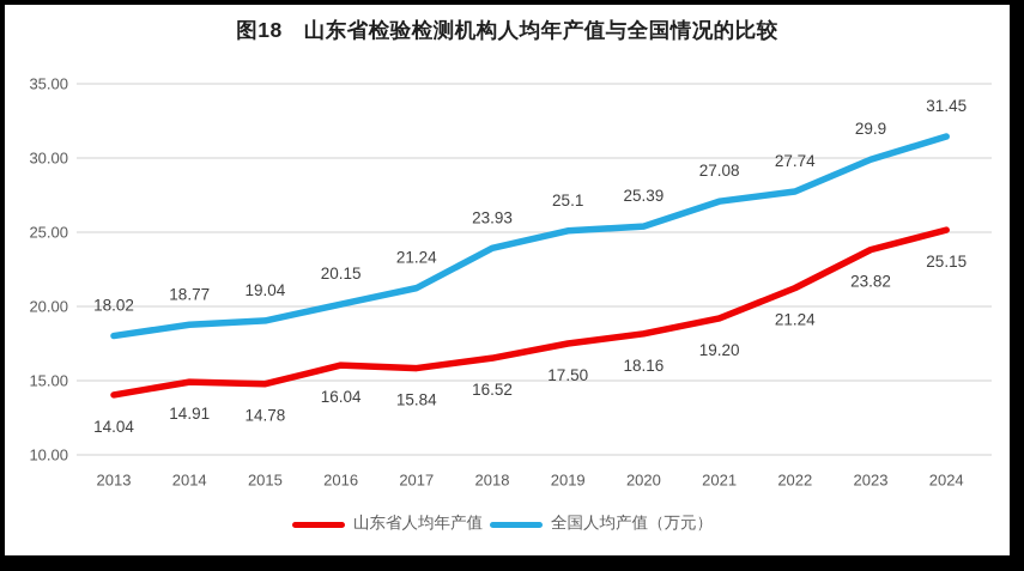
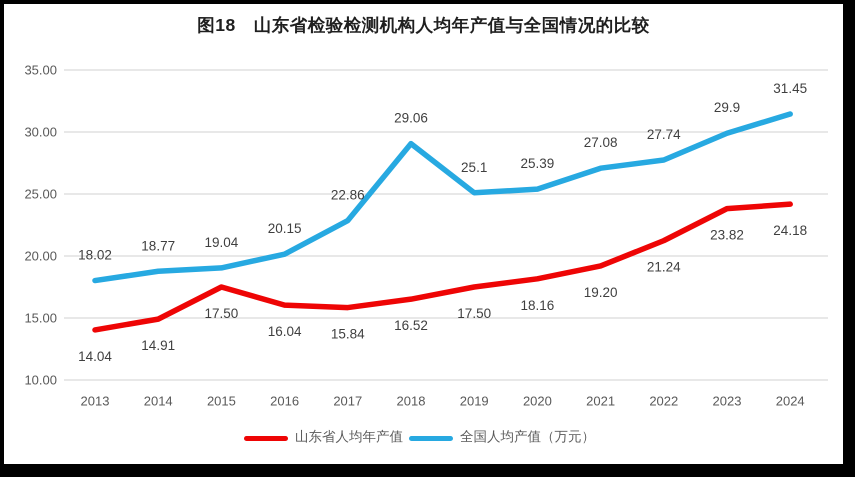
山东省人均年产值/2015: 14.78 -> 17.50
全国人均产值（万元）/2017: 21.24 -> 22.86
全国人均产值（万元）/2018: 23.93 -> 29.06
山东省人均年产值/2024: 25.15 -> 24.18
